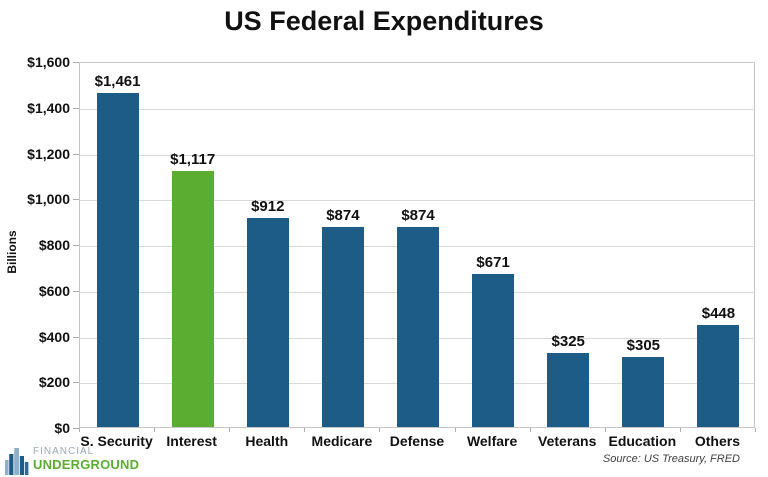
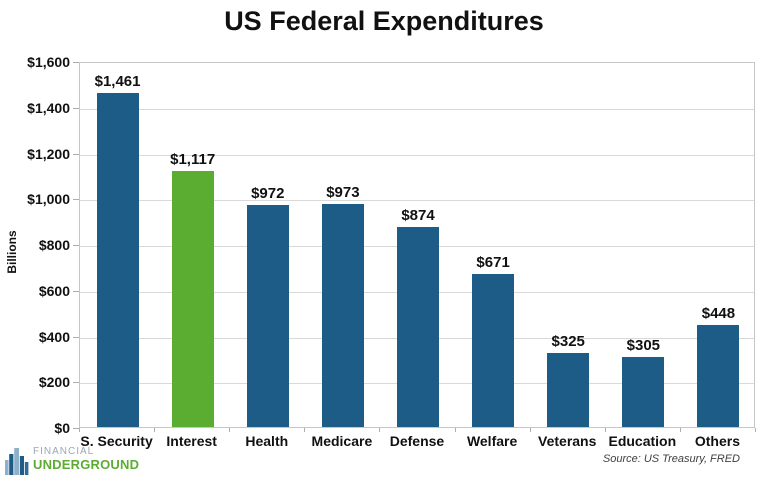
Health: $912 -> $972
Medicare: $874 -> $973
